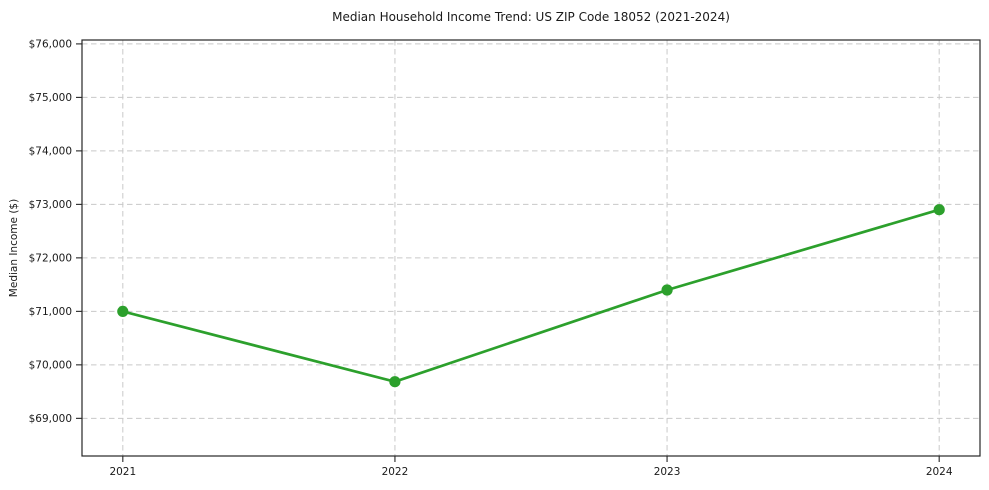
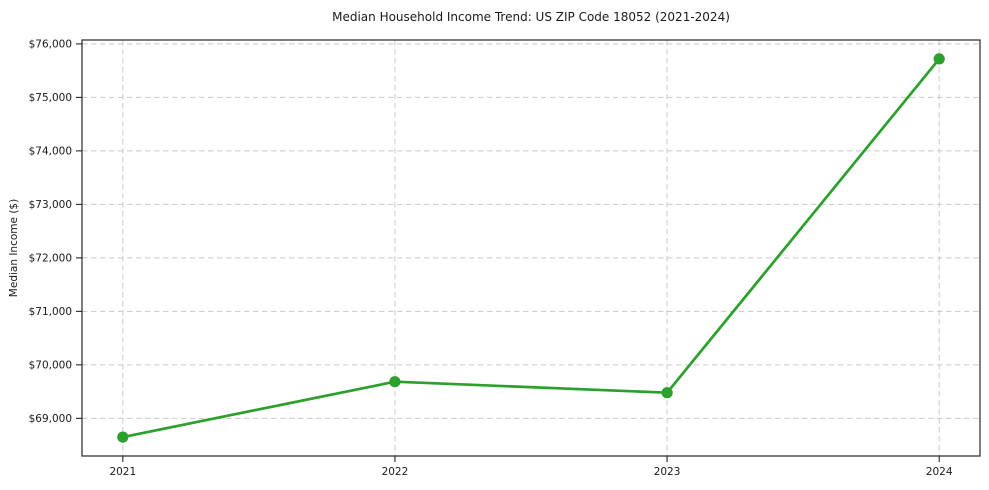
2021: $71000 -> $68600
2023: $71400 -> $69500
2024: $72900 -> $75700
